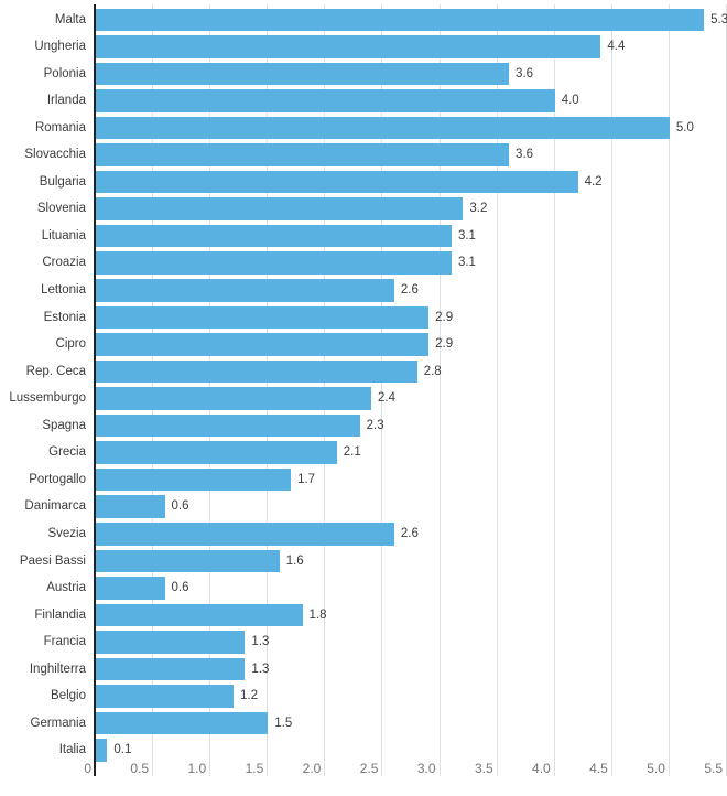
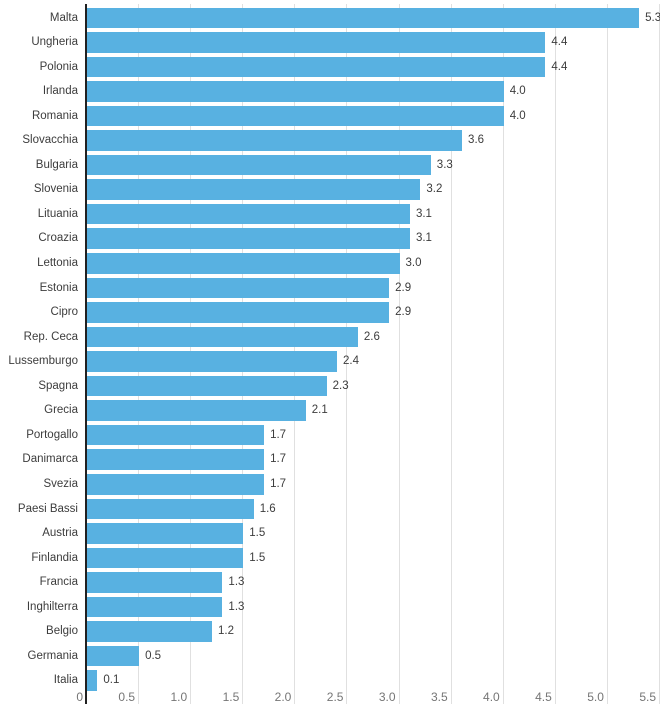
Polonia: 3.6 -> 4.4
Romania: 5.0 -> 4.0
Bulgaria: 4.2 -> 3.3
Lettonia: 2.6 -> 3.0
Rep. Ceca: 2.8 -> 2.6
Danimarca: 0.6 -> 1.7
Svezia: 2.6 -> 1.7
Austria: 0.6 -> 1.5
Finlandia: 1.8 -> 1.5
Germania: 1.5 -> 0.5
